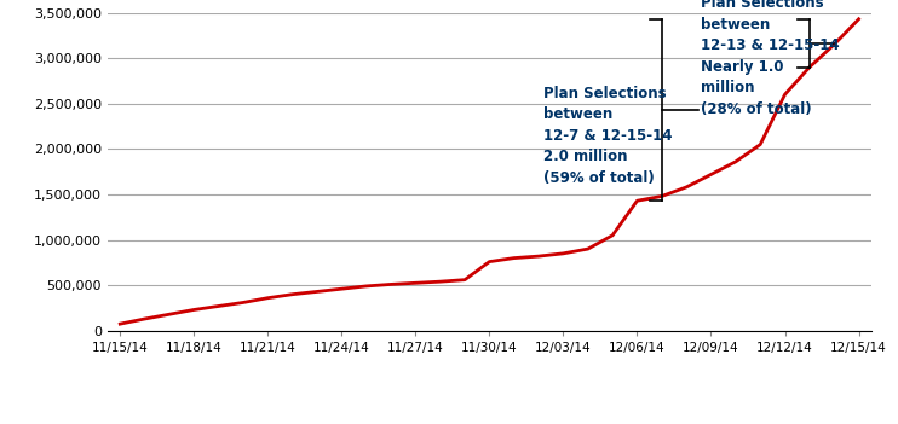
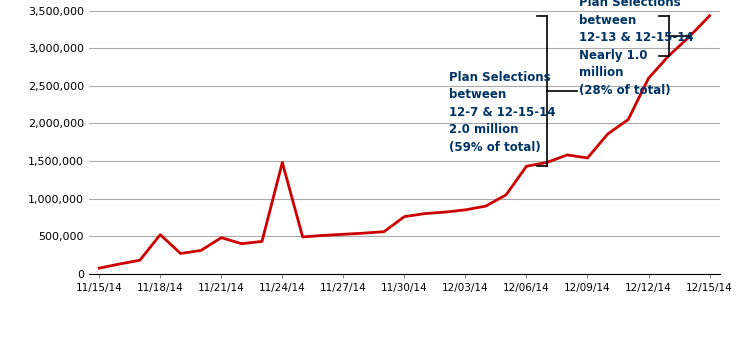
11/18/14: 230,000 -> 520,000
11/21/14: 360,000 -> 480,000
11/24/14: 460,000 -> 1,480,000
12/09/14: 1,720,000 -> 1,540,000
